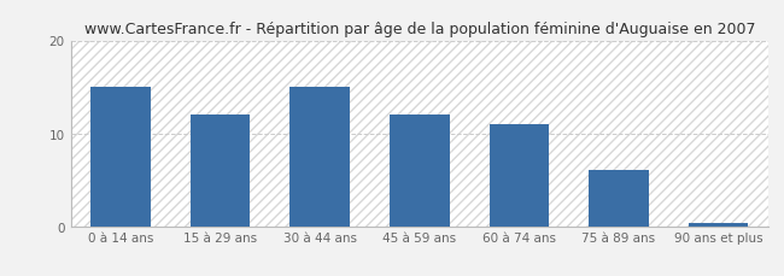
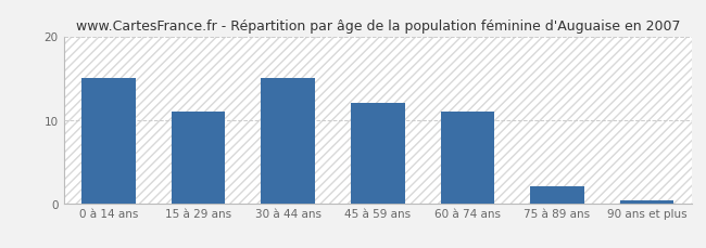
15 à 29 ans: 12.0 -> 11.0
75 à 89 ans: 6.0 -> 2.0
